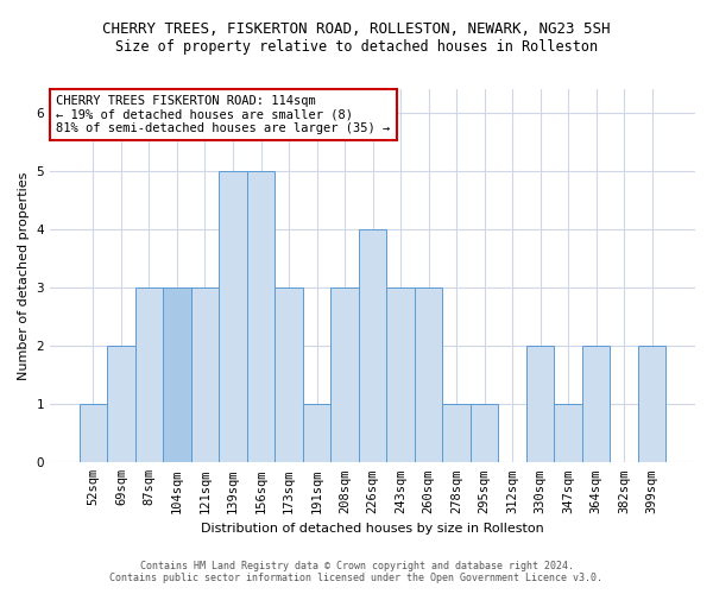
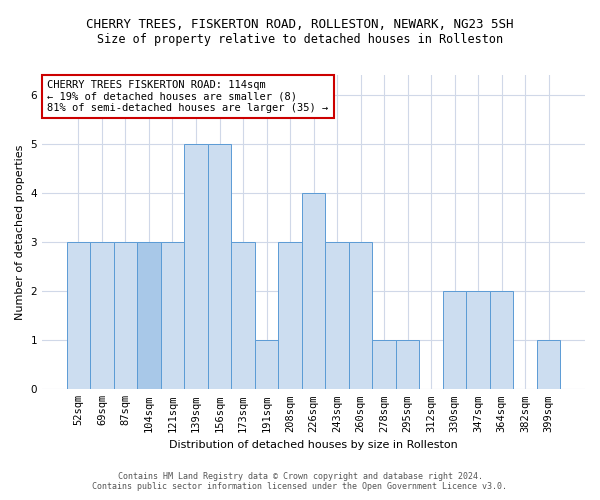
52sqm: 1 -> 3
69sqm: 2 -> 3
347sqm: 1 -> 2
399sqm: 2 -> 1
